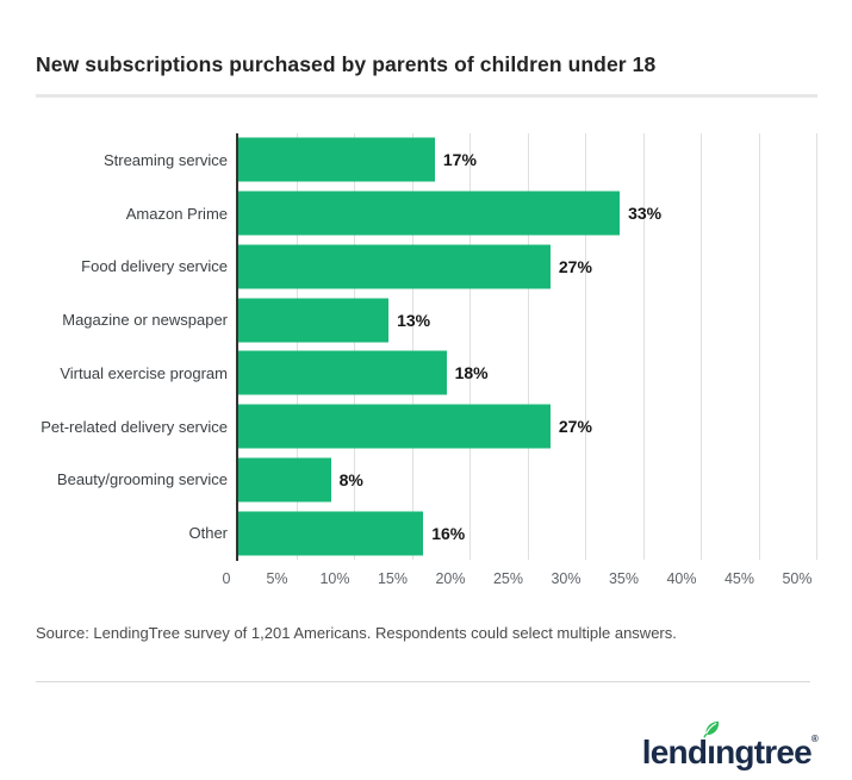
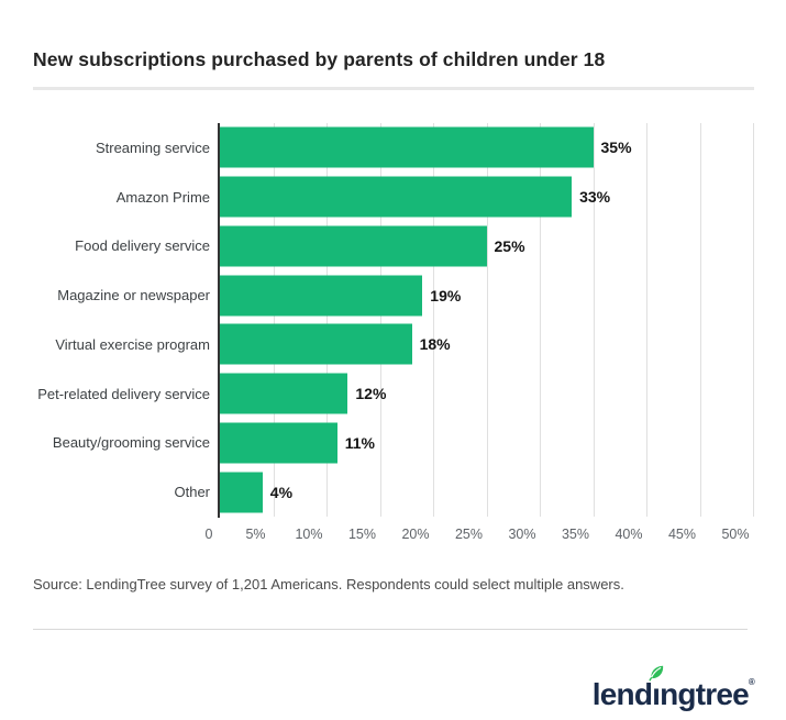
Streaming service: 17% -> 35%
Food delivery service: 27% -> 25%
Magazine or newspaper: 13% -> 19%
Pet-related delivery service: 27% -> 12%
Beauty/grooming service: 8% -> 11%
Other: 16% -> 4%
